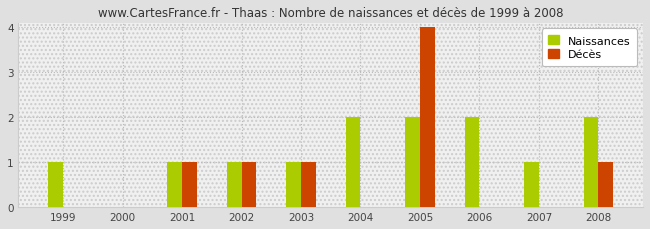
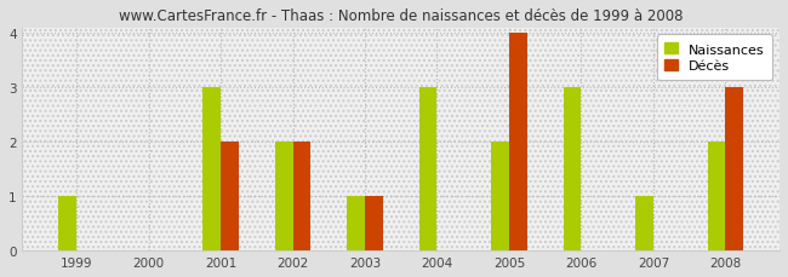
Naissances/2001: 1 -> 3
Décès/2001: 1 -> 2
Naissances/2002: 1 -> 2
Décès/2002: 1 -> 2
Naissances/2004: 2 -> 3
Naissances/2006: 2 -> 3
Décès/2008: 1 -> 3
